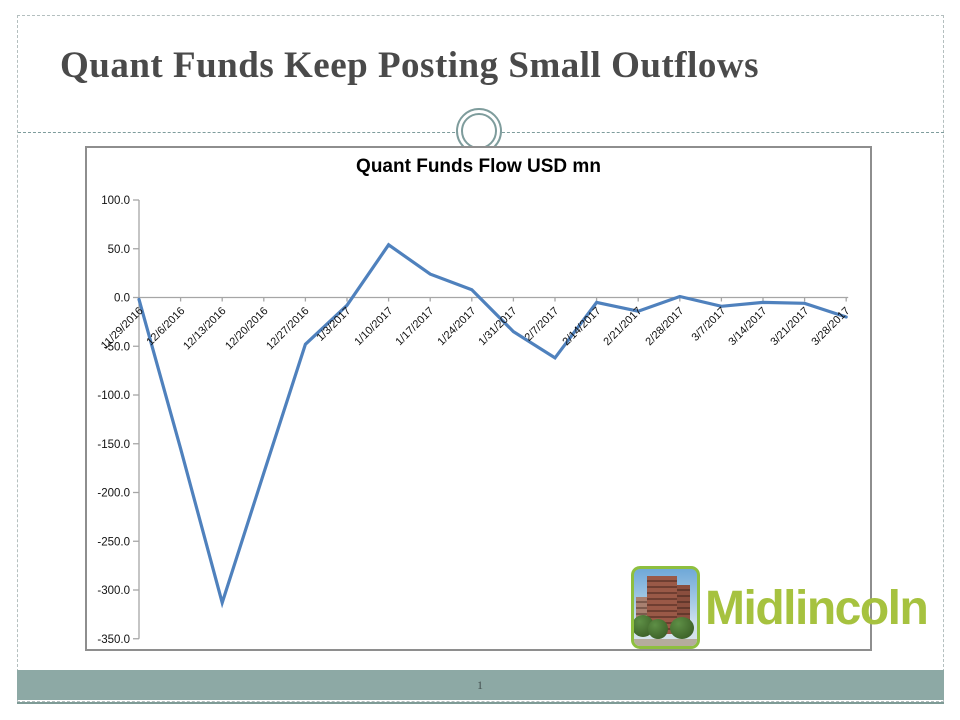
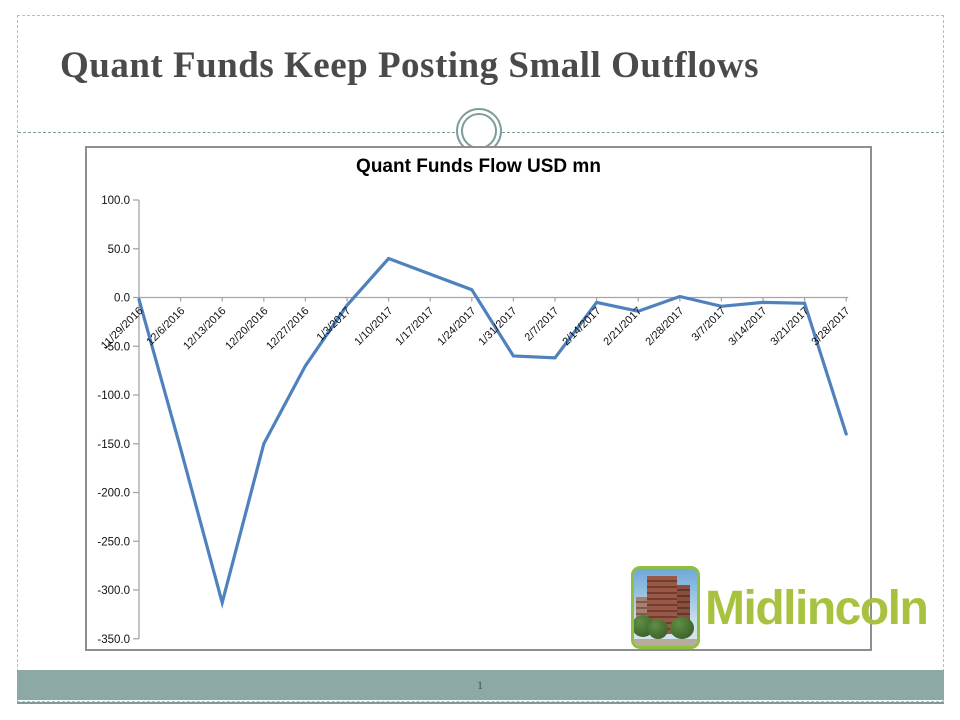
12/20/2016: -180 -> -150
12/27/2016: -50 -> -70
1/10/2017: 50 -> 40
1/31/2017: -40 -> -60
3/28/2017: -20 -> -140
